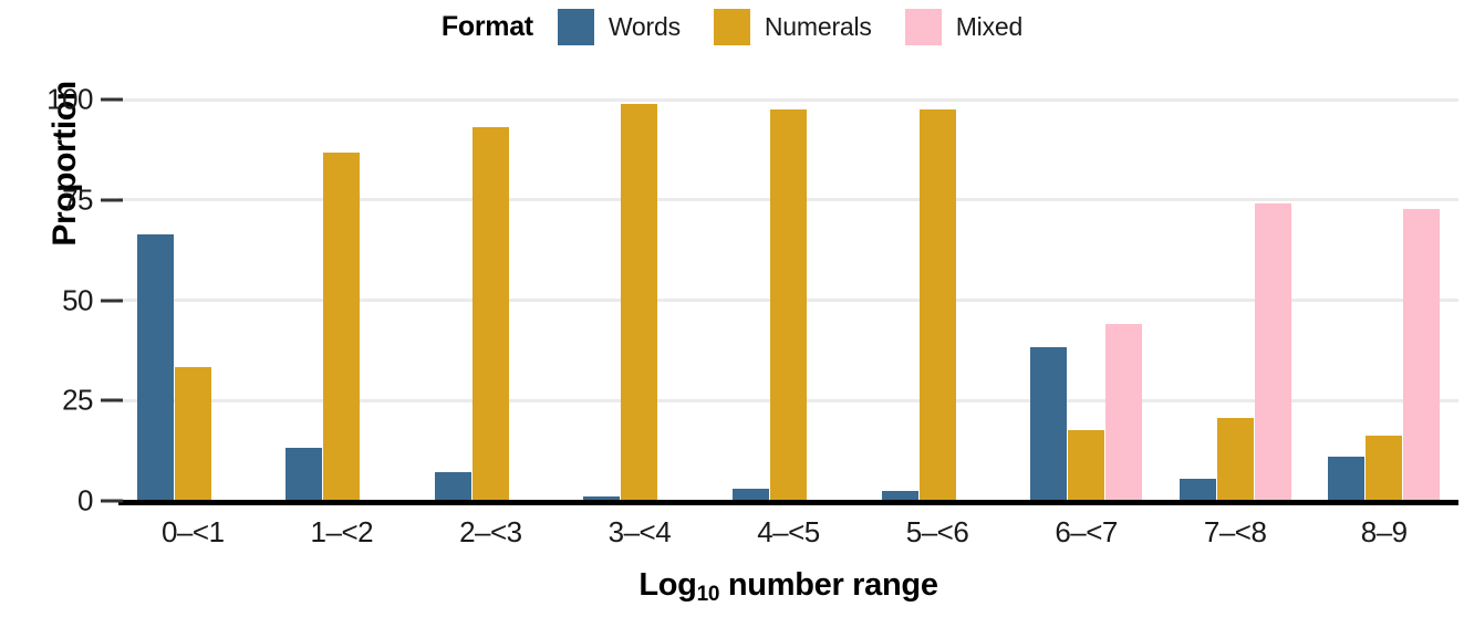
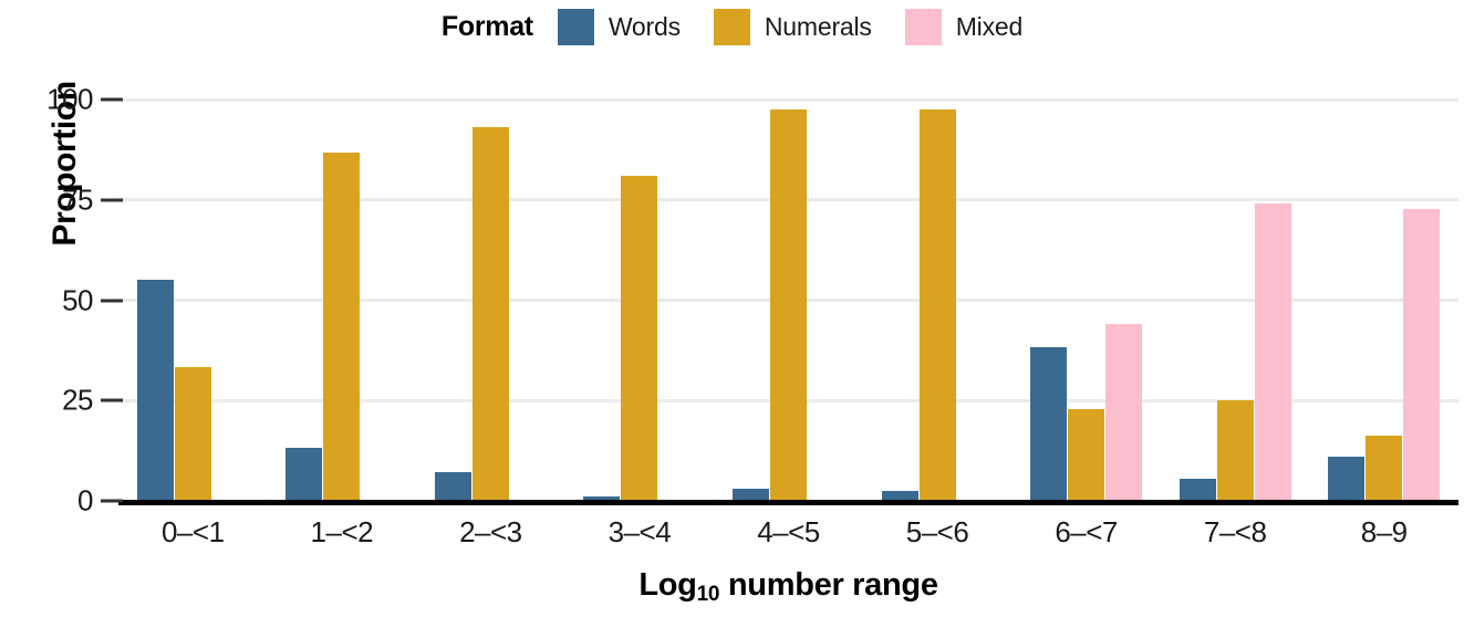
Words/0–<1: 66 -> 55
Numerals/3–<4: 99 -> 81
Numerals/6–<7: 18 -> 23
Numerals/7–<8: 21 -> 25
